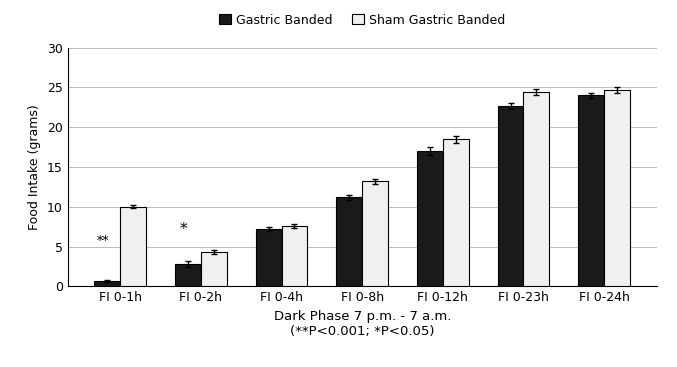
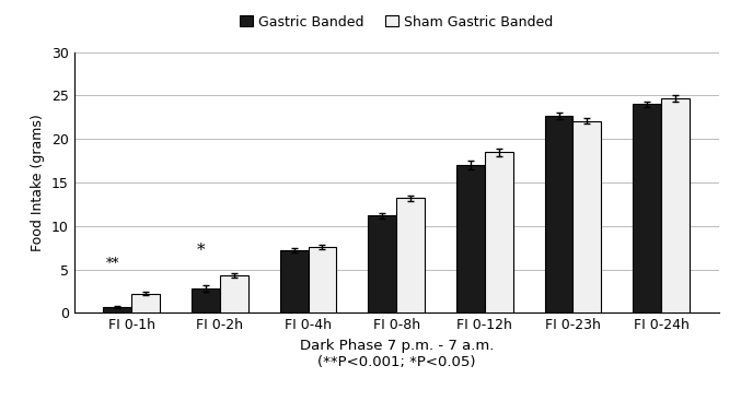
Sham Gastric Banded/FI 0-1h: 10.0 -> 2.2
Sham Gastric Banded/FI 0-23h: 24.4 -> 22.1
